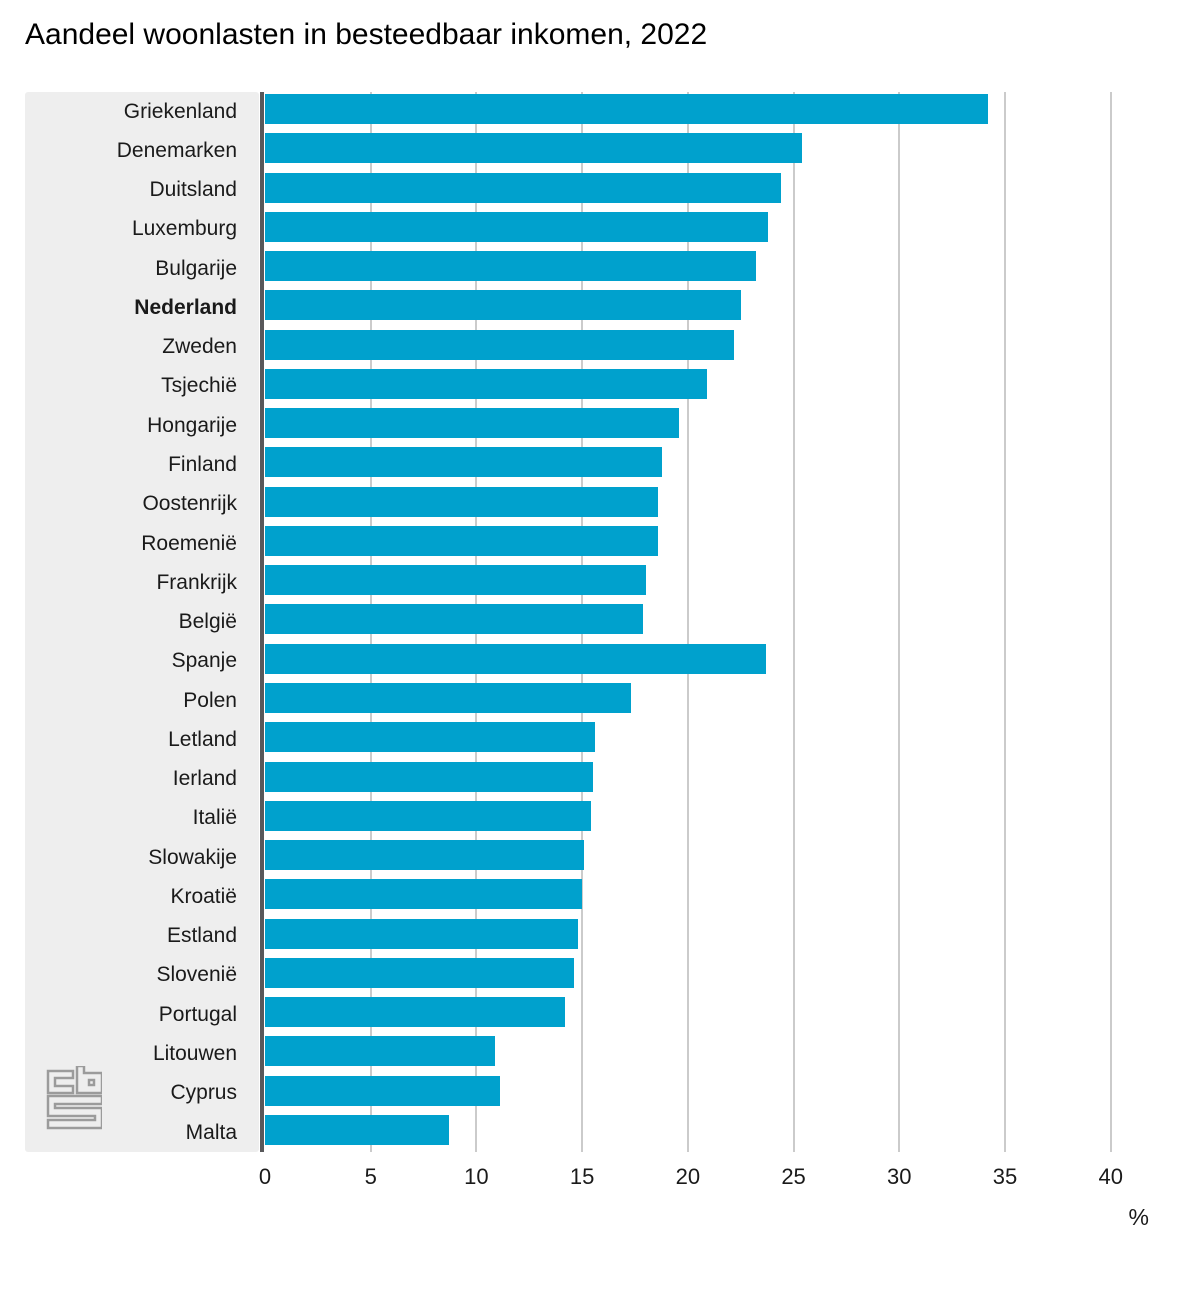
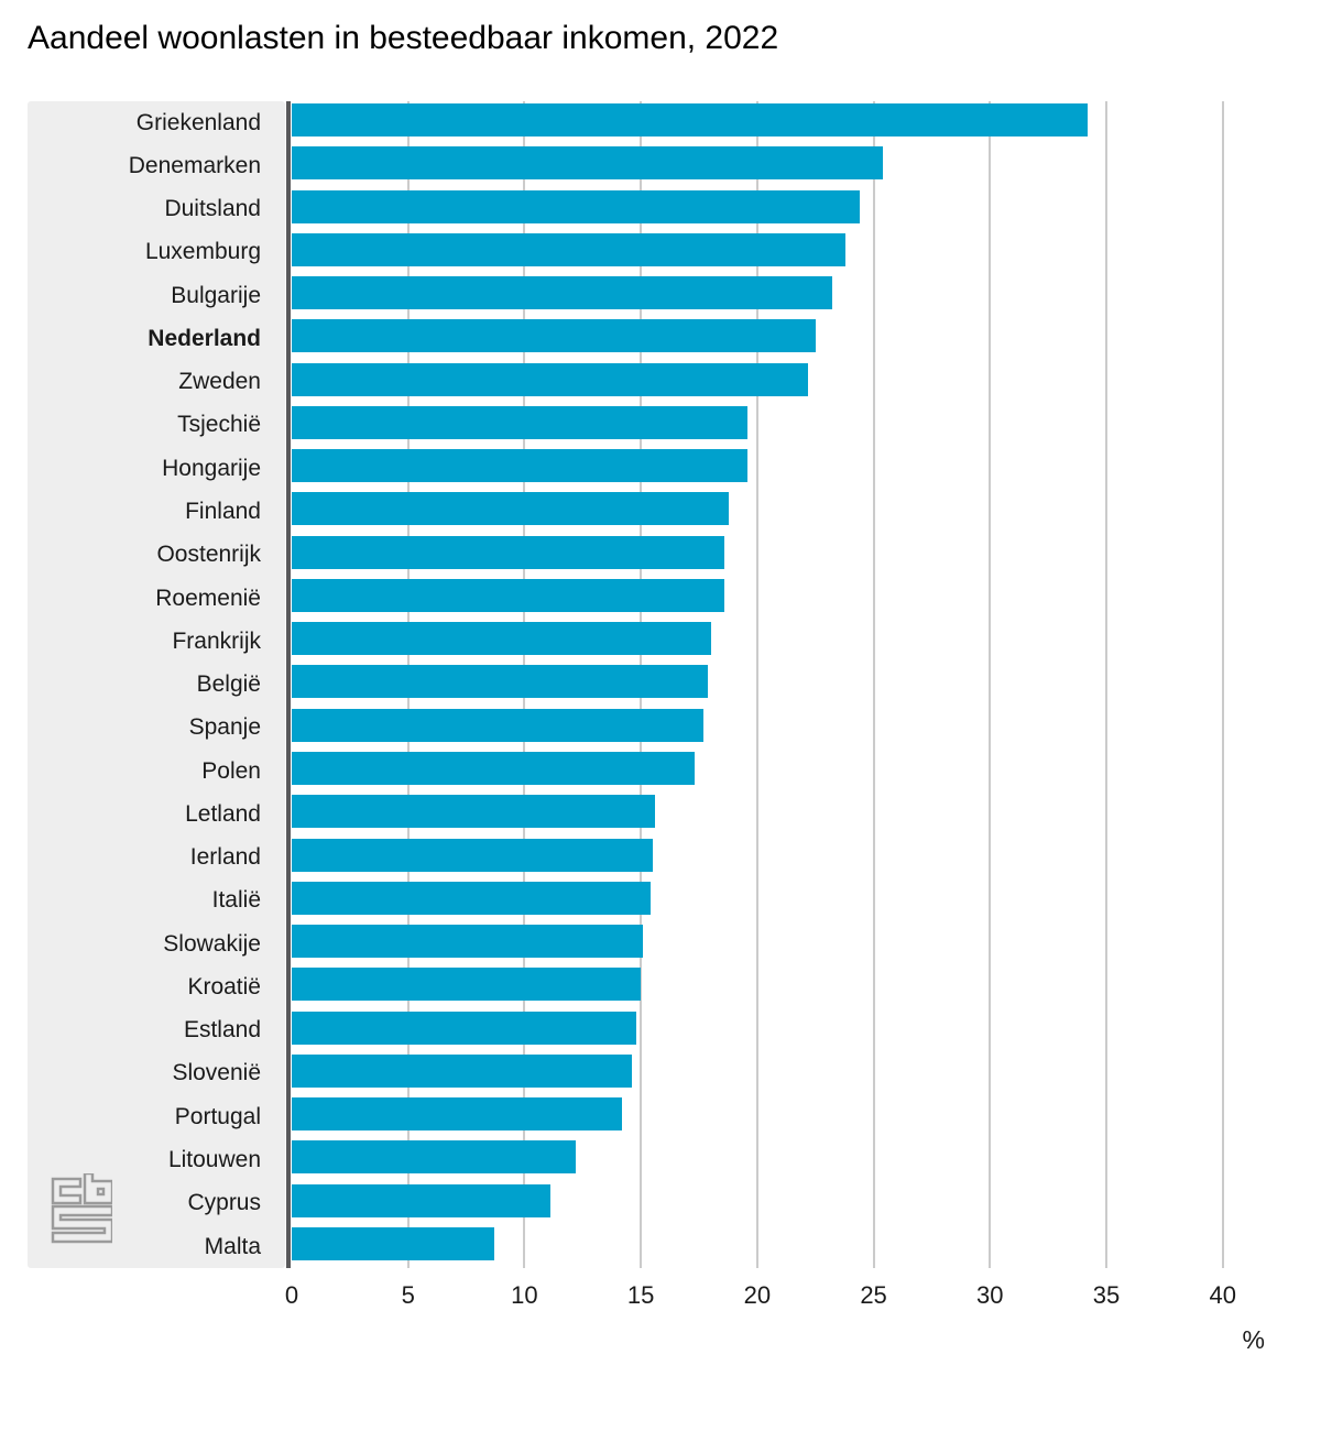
Tsjechië: 20.9 -> 19.6
Spanje: 23.7 -> 17.7
Litouwen: 10.9 -> 12.2
